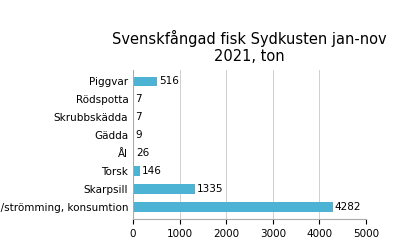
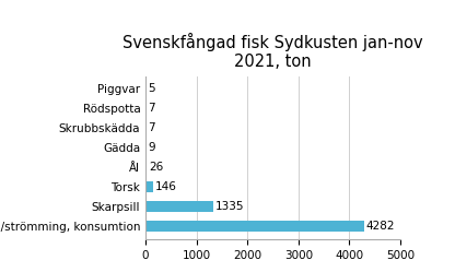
Piggvar: 516 -> 5
